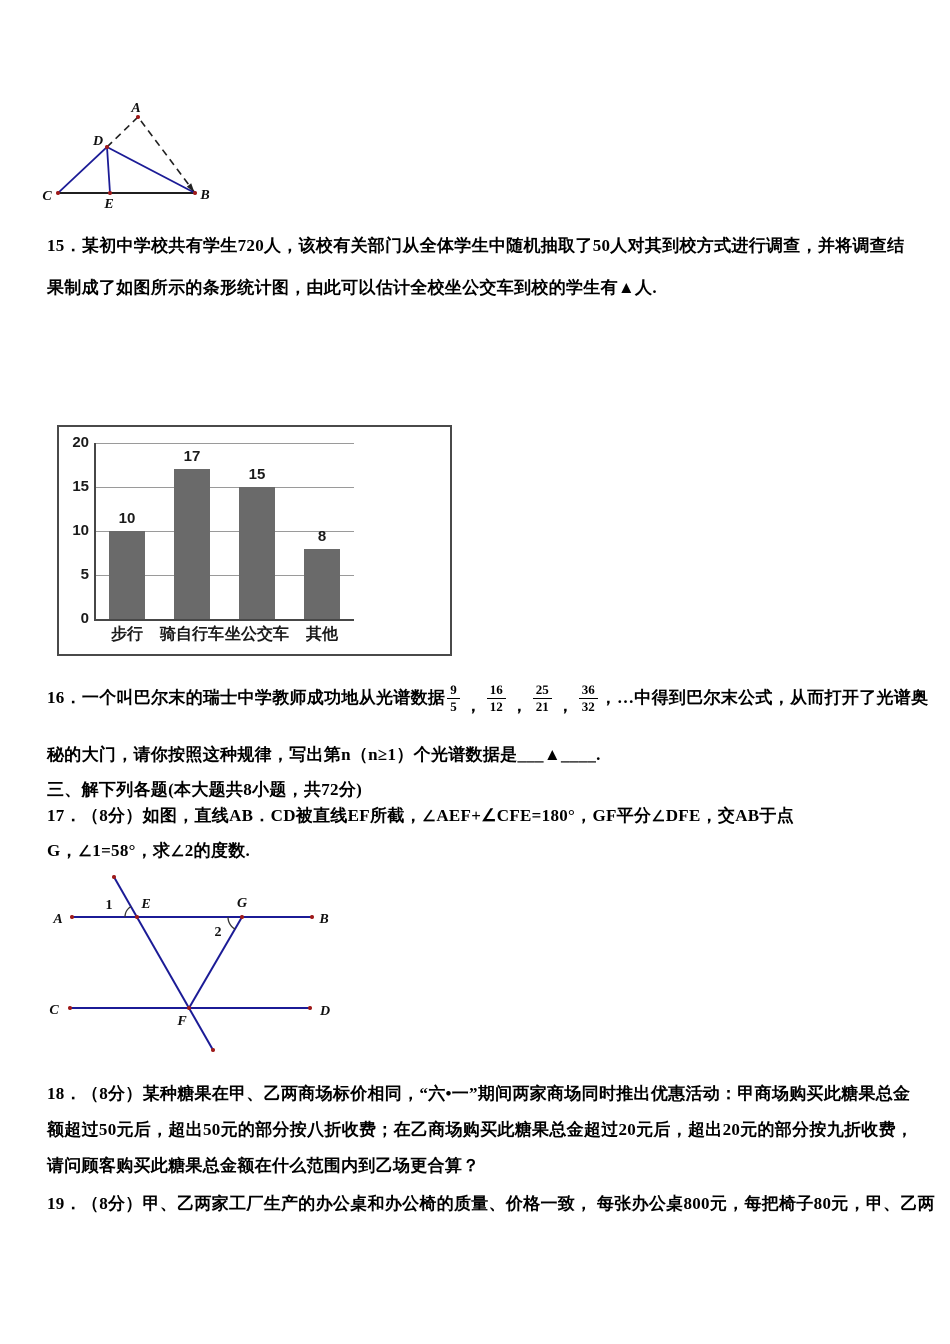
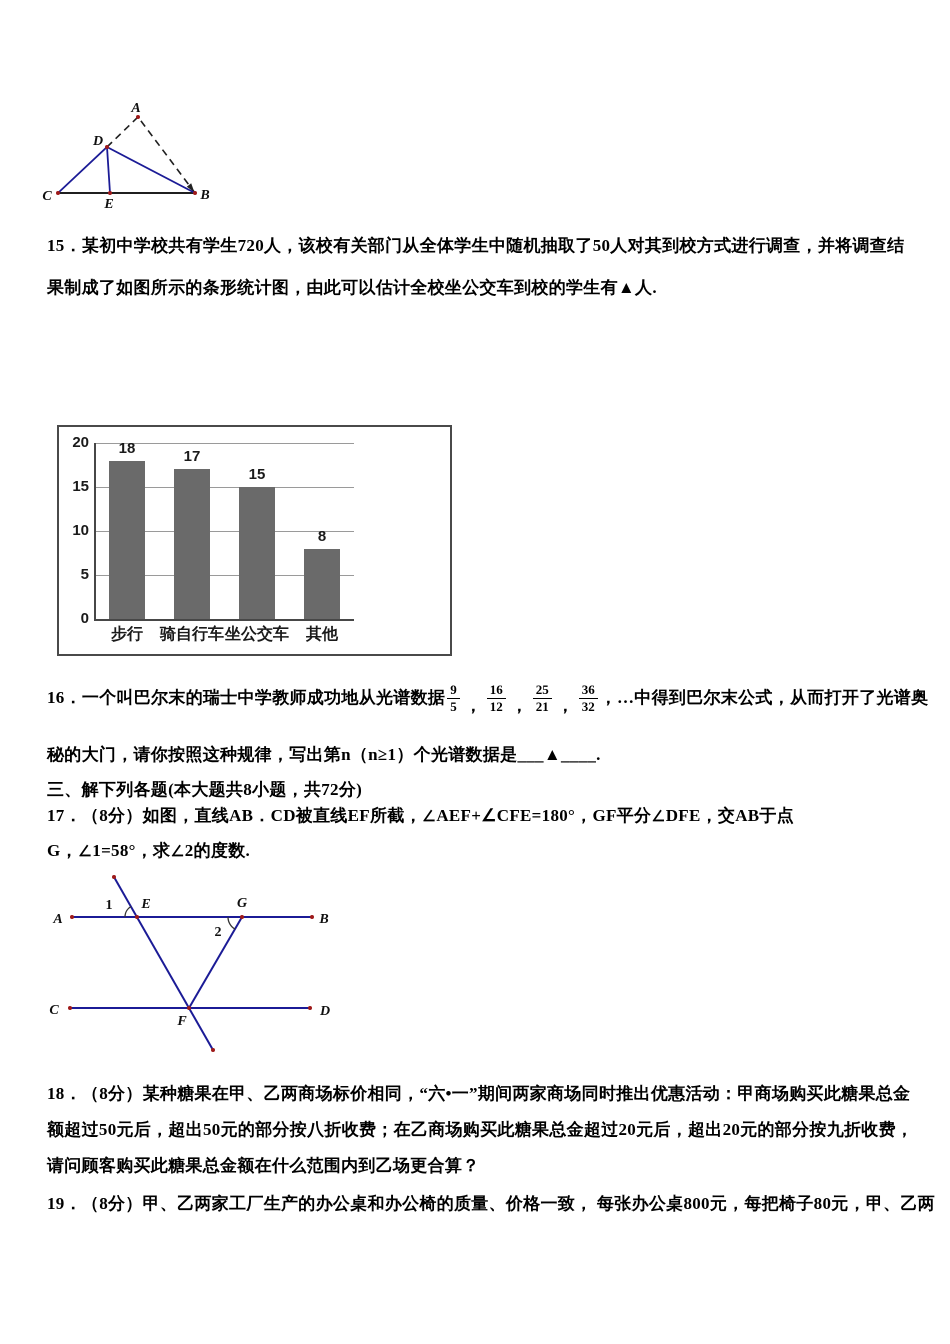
步行: 10 -> 18
